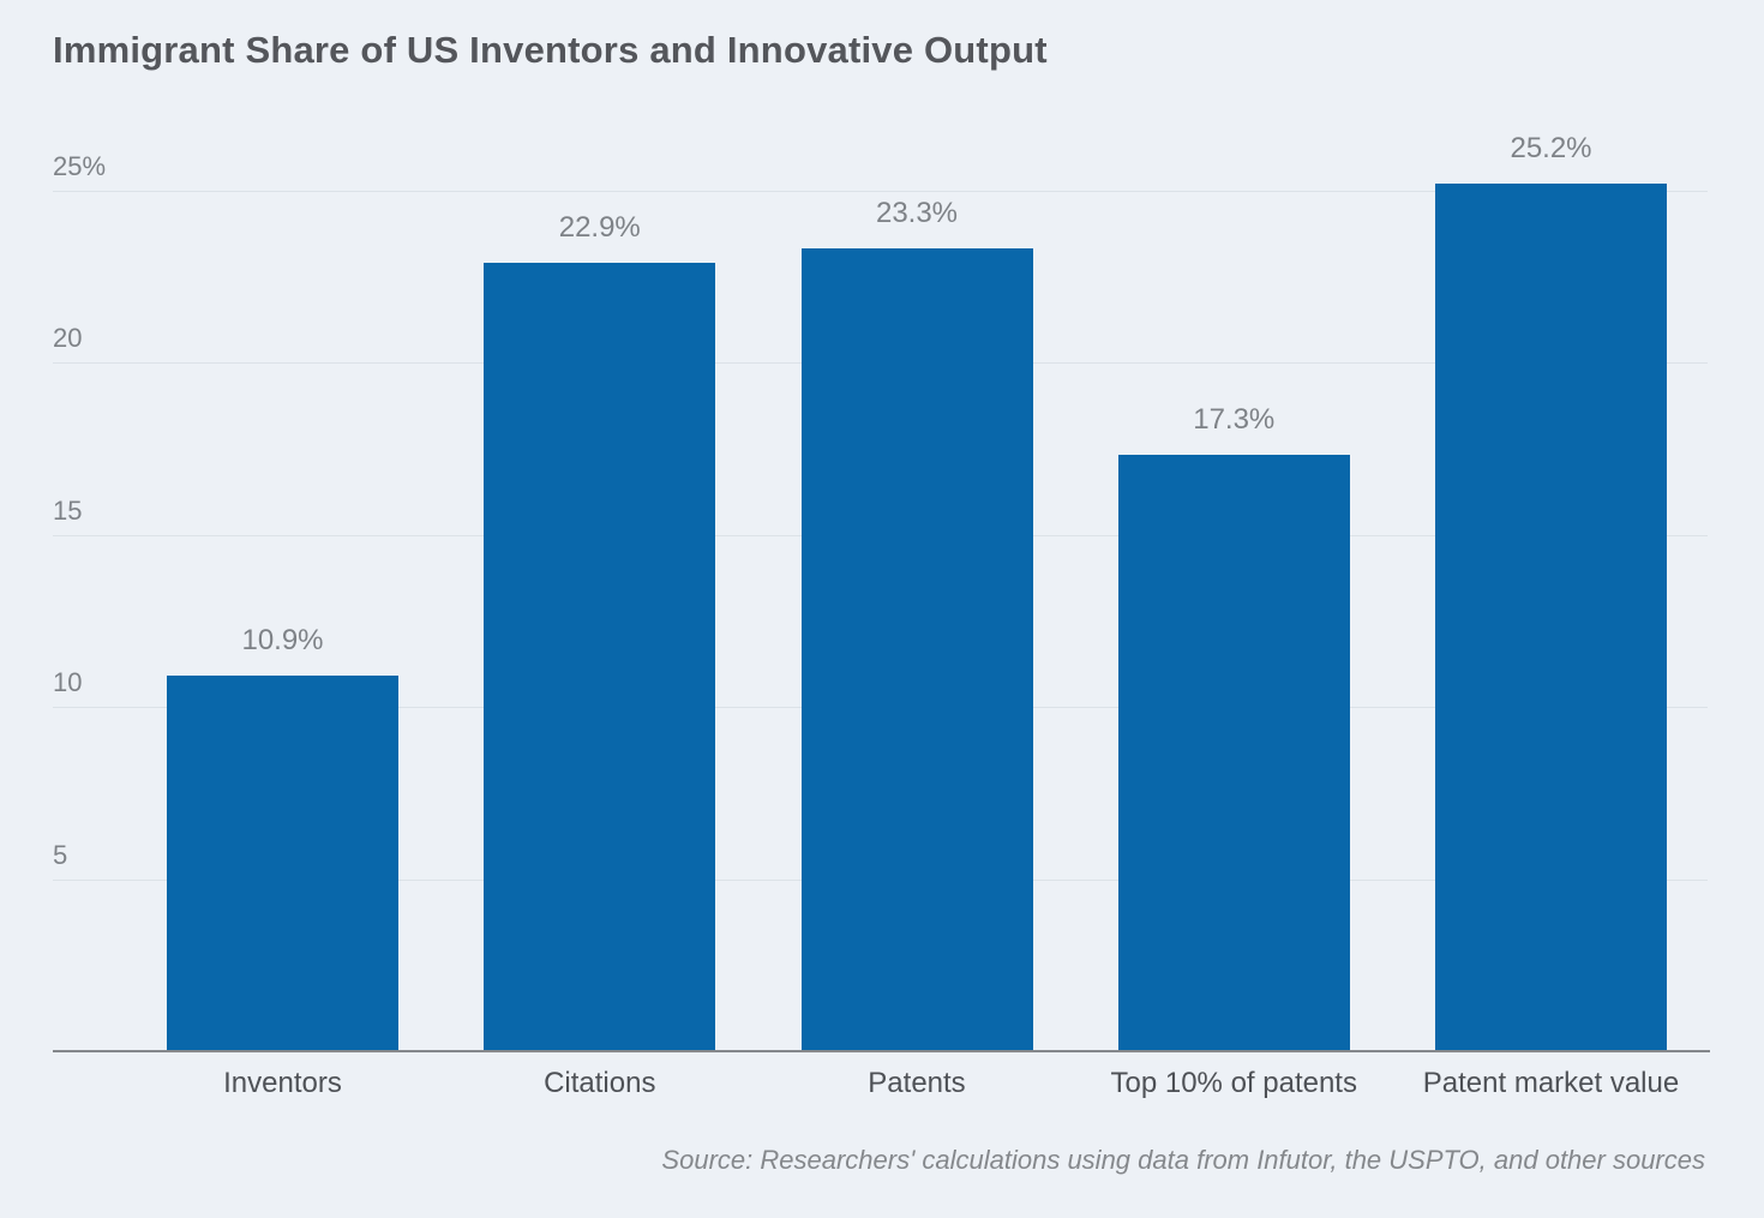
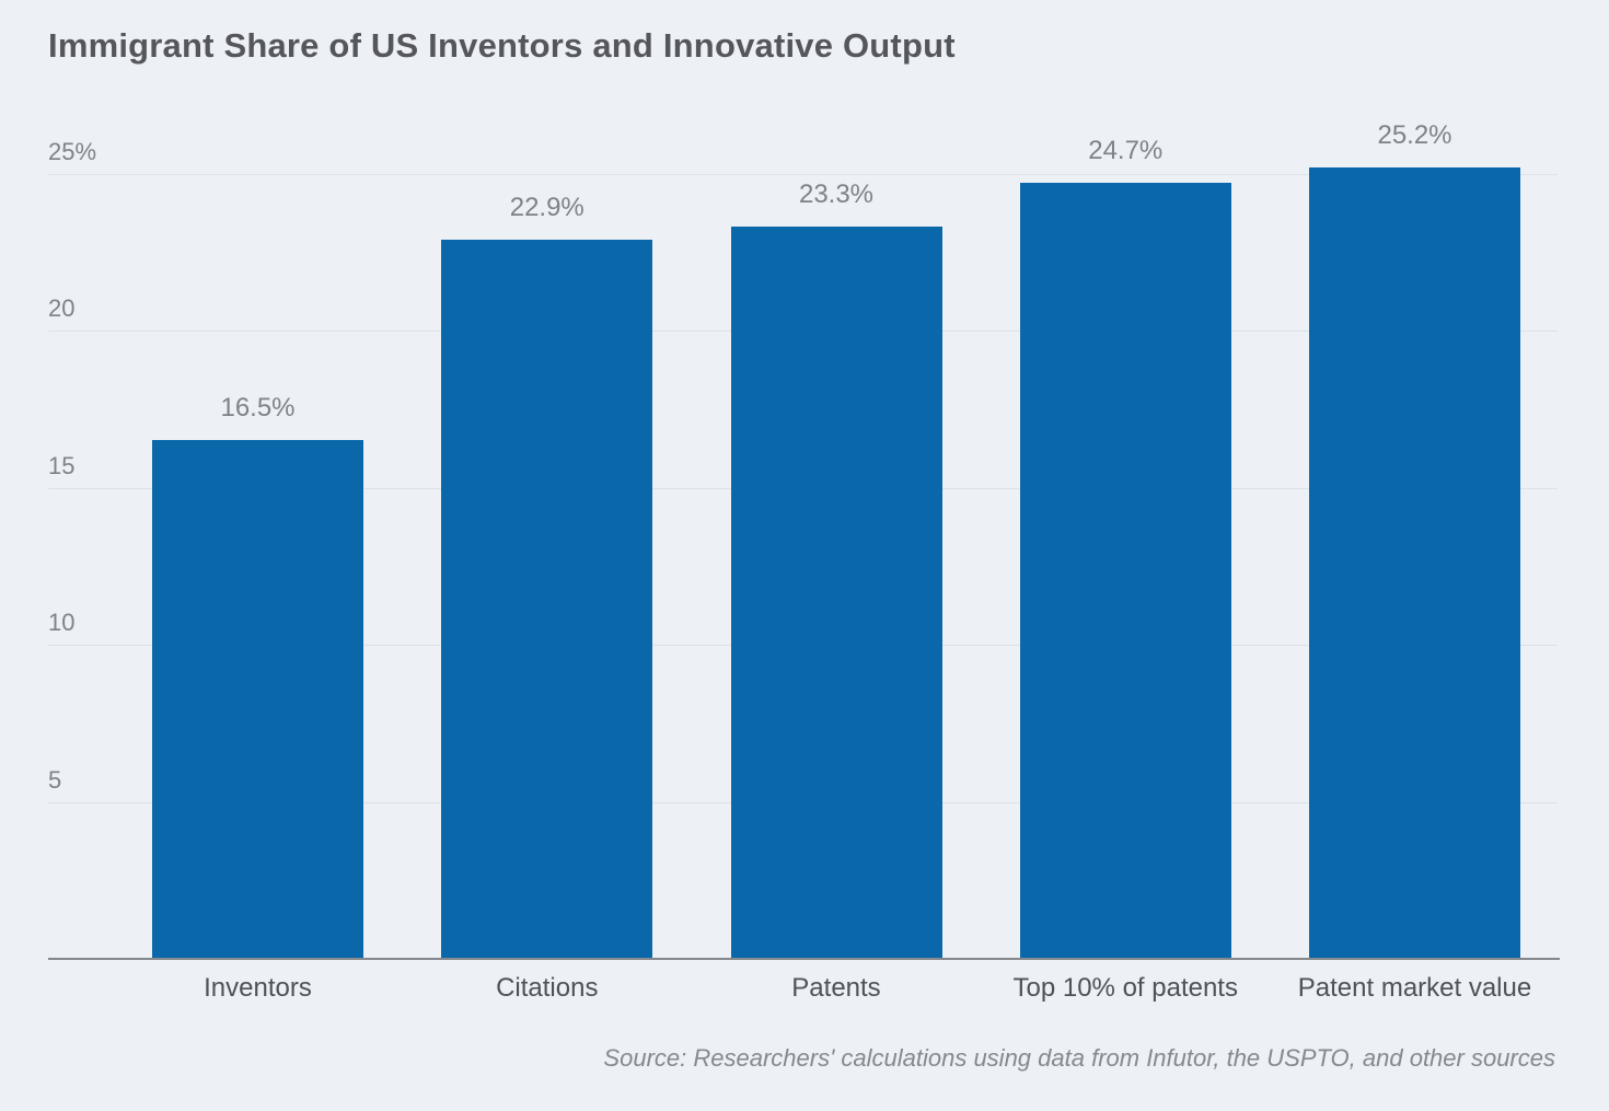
Inventors: 10.9% -> 16.5%
Top 10% of patents: 17.3% -> 24.7%
